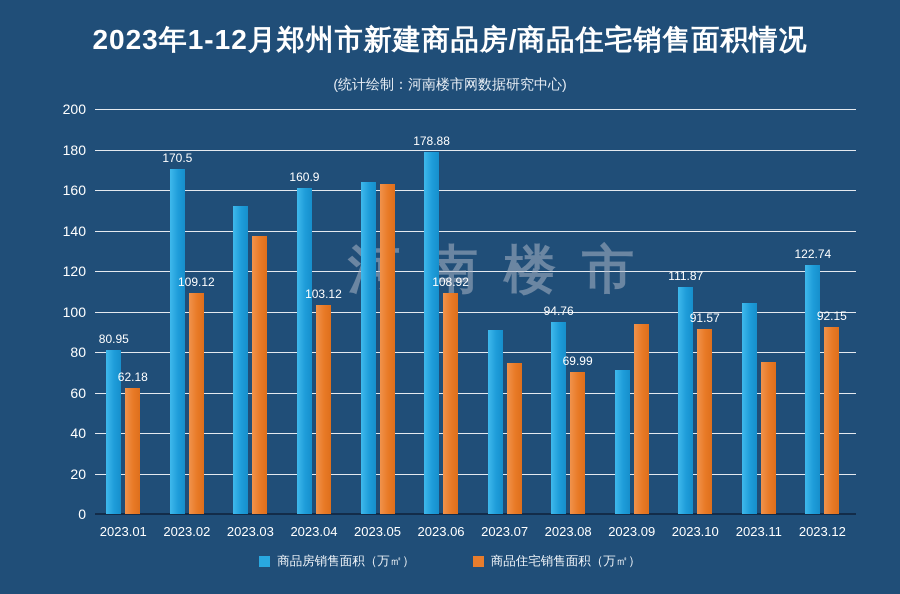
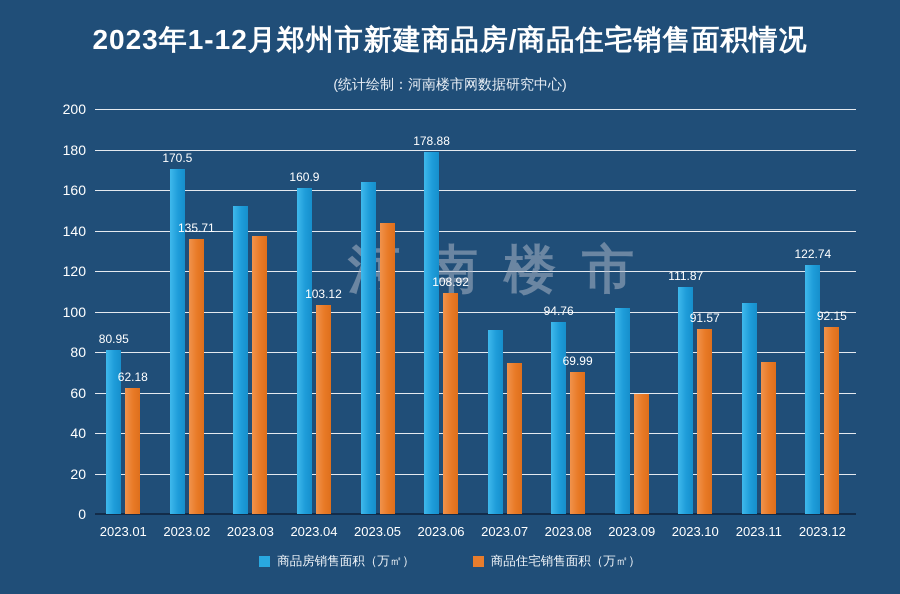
商品住宅销售面积（万㎡）/2023.02: 109.12 -> 135.71
商品住宅销售面积（万㎡）/2023.05: 163 -> 144
商品房销售面积（万㎡）/2023.09: 71 -> 102
商品住宅销售面积（万㎡）/2023.09: 94 -> 59
